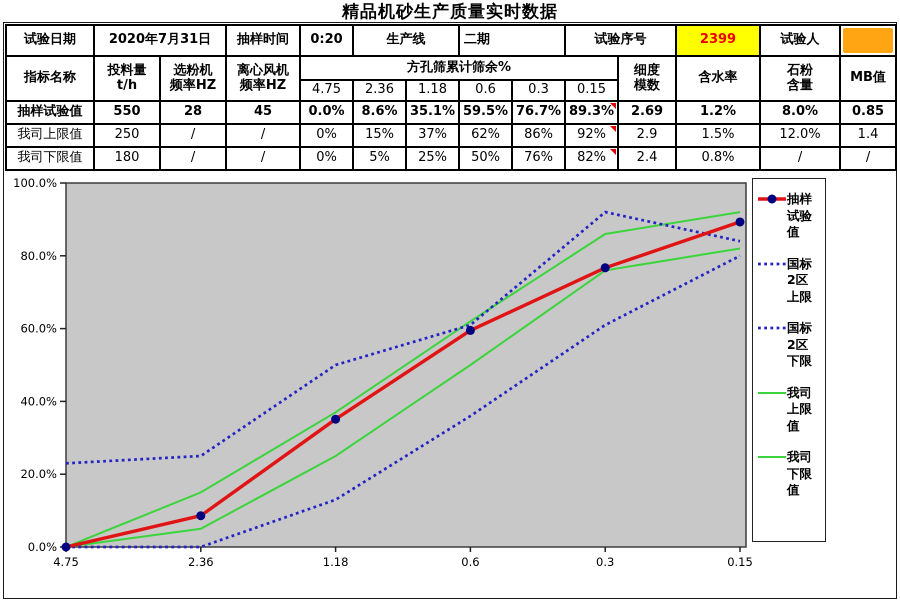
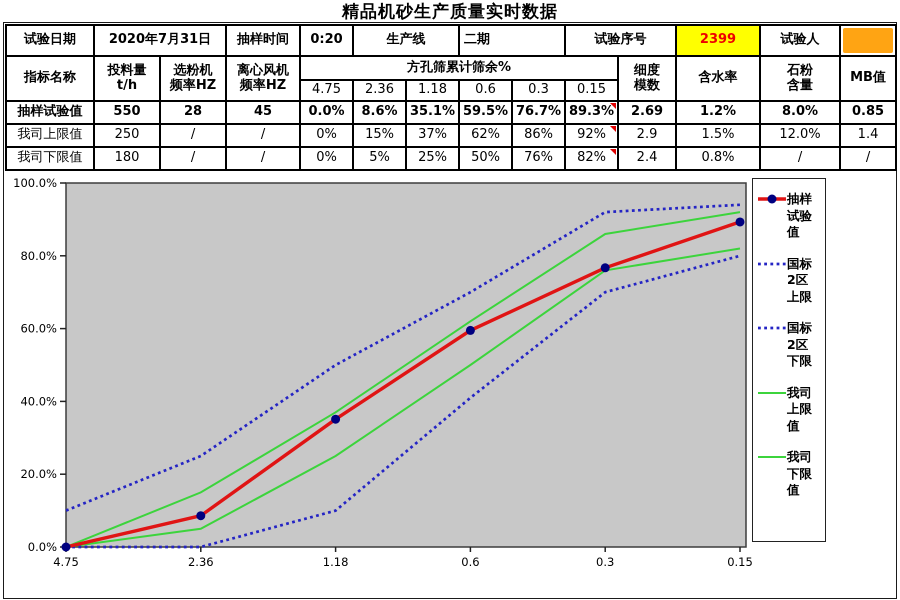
国标2区上限/4.75: 23% -> 10%
国标2区下限/1.18: 13% -> 10%
国标2区上限/0.6: 61% -> 70%
国标2区下限/0.6: 36% -> 41%
国标2区下限/0.3: 61% -> 70%
国标2区上限/0.15: 84% -> 94%
